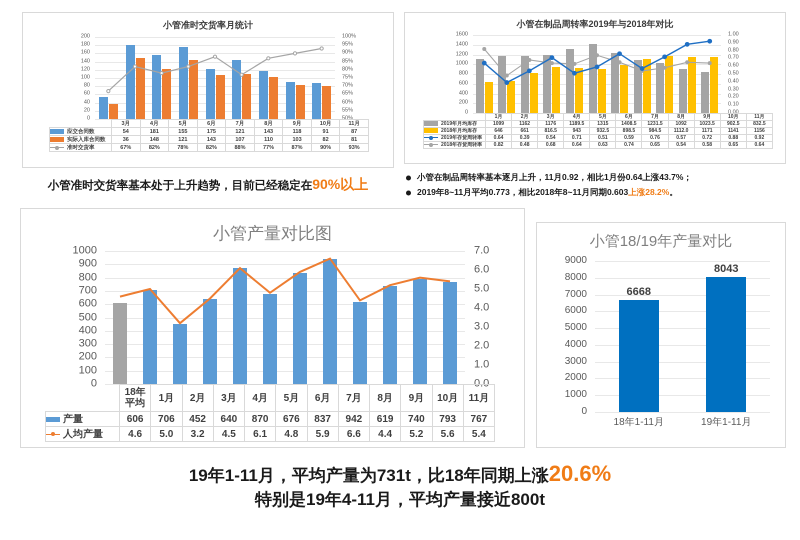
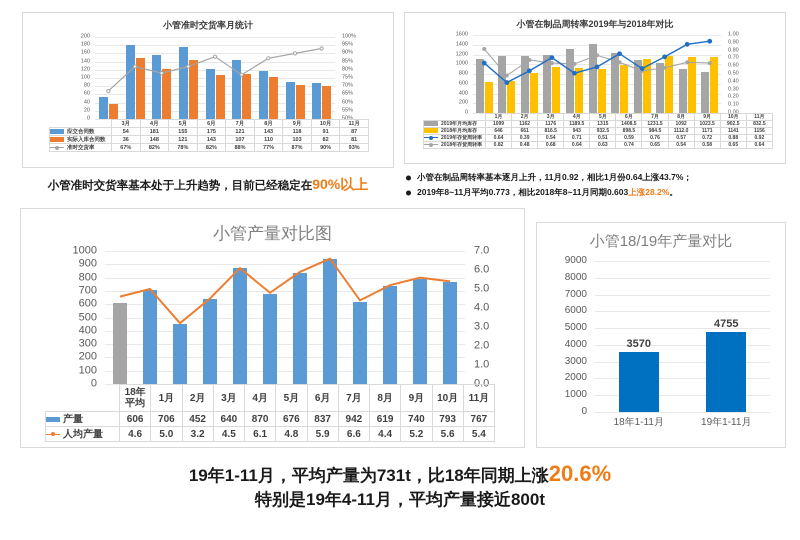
小管18/19年产量对比/18年1-11月: 6668 -> 3570
小管18/19年产量对比/19年1-11月: 8043 -> 4755
